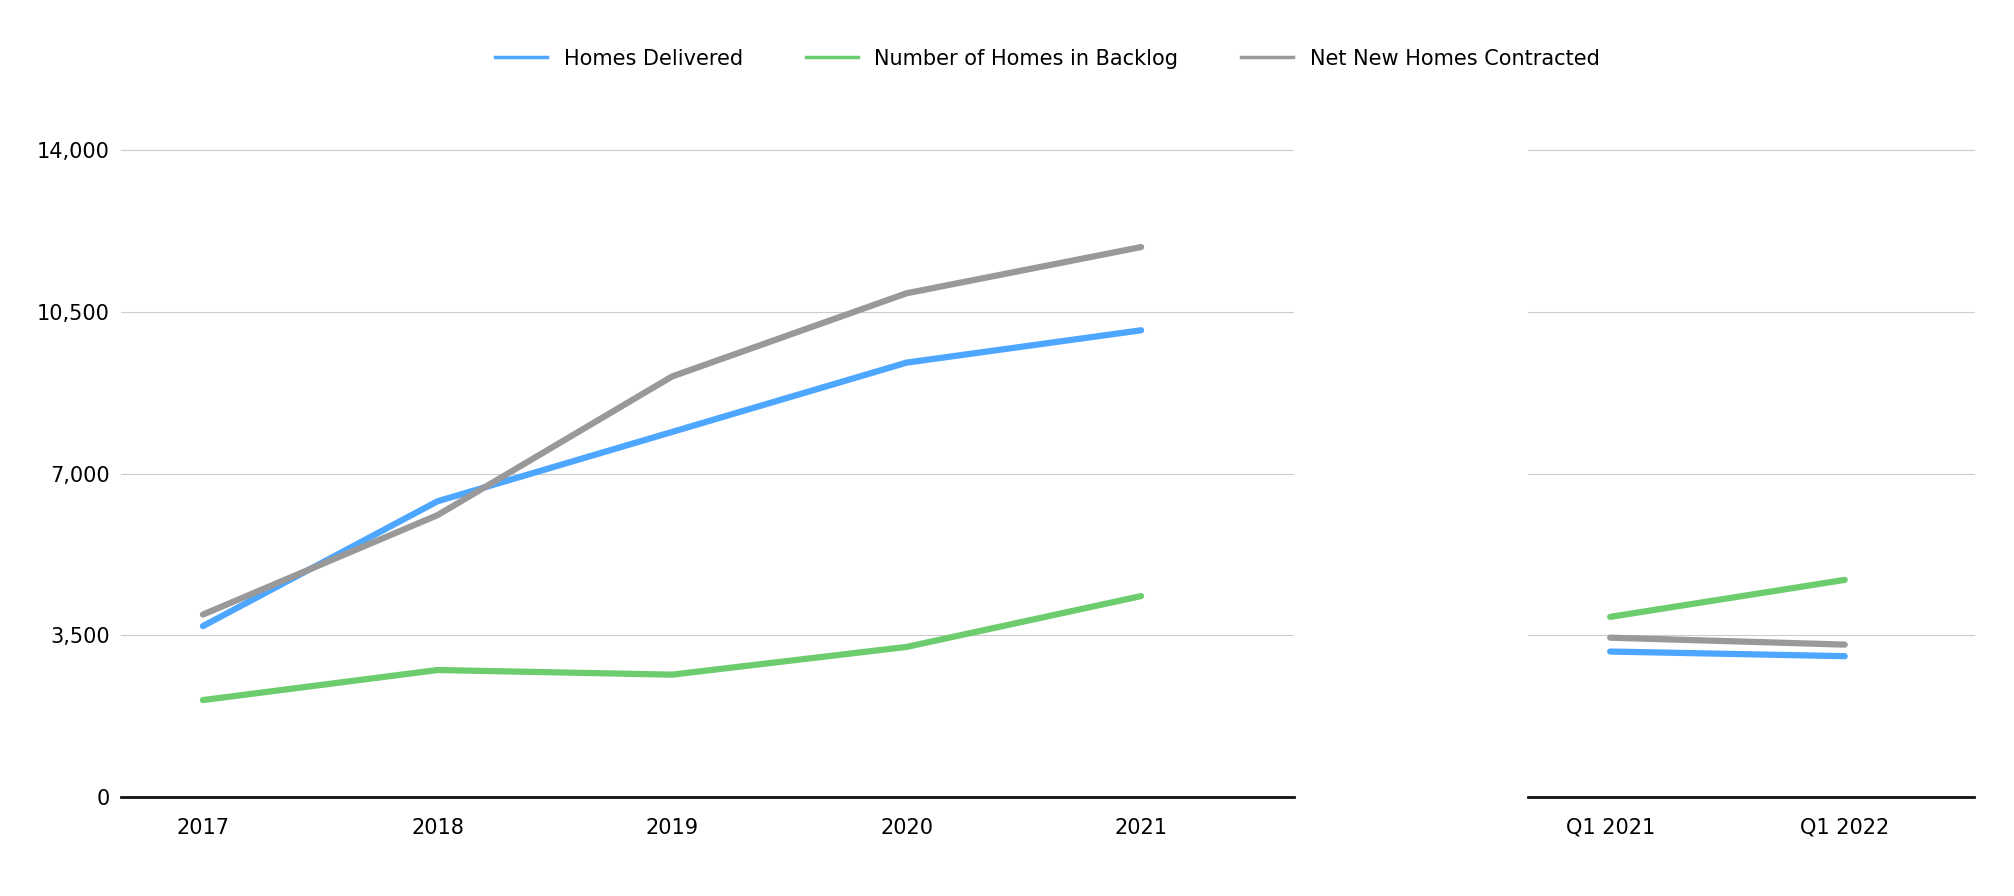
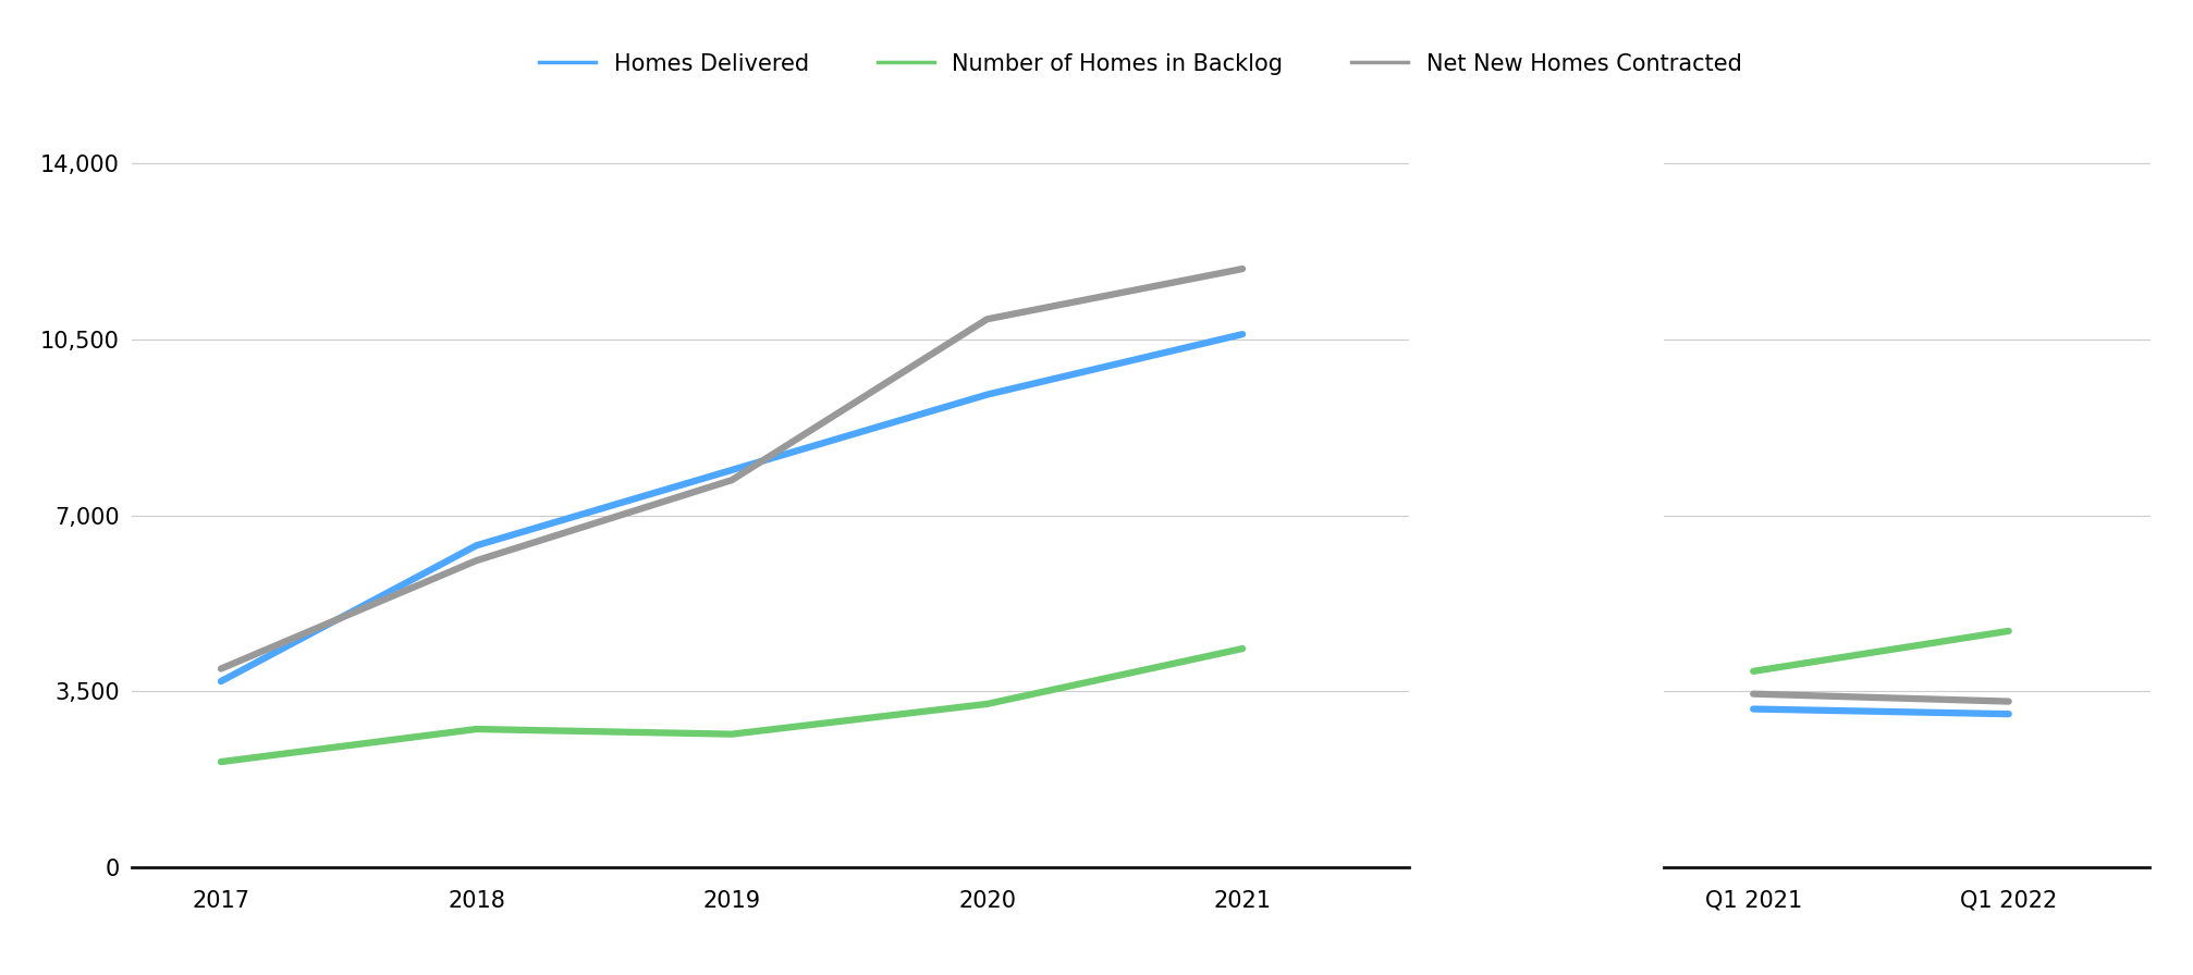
Net New Homes Contracted/2019: 9,100 -> 7,700
Homes Delivered/2021: 10,100 -> 10,600
